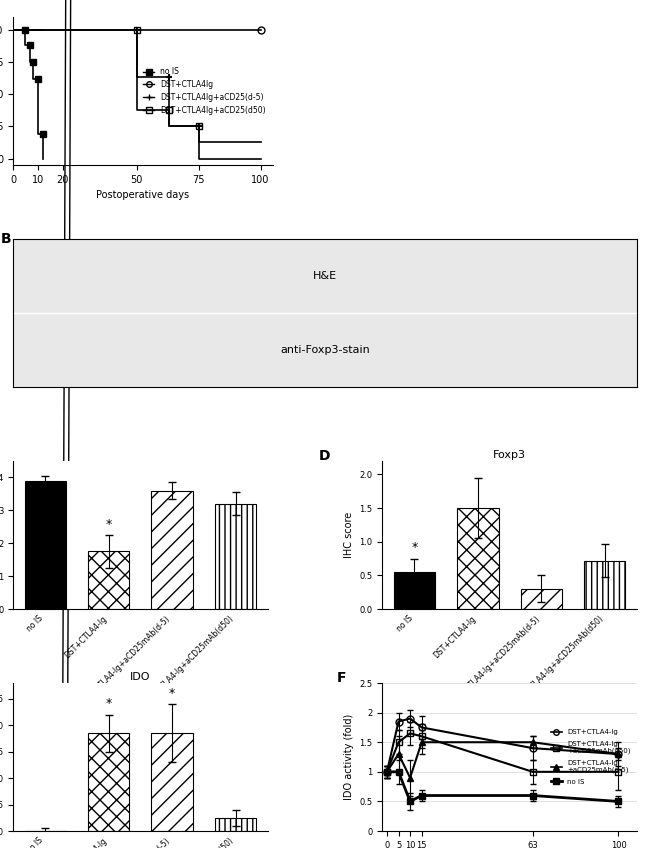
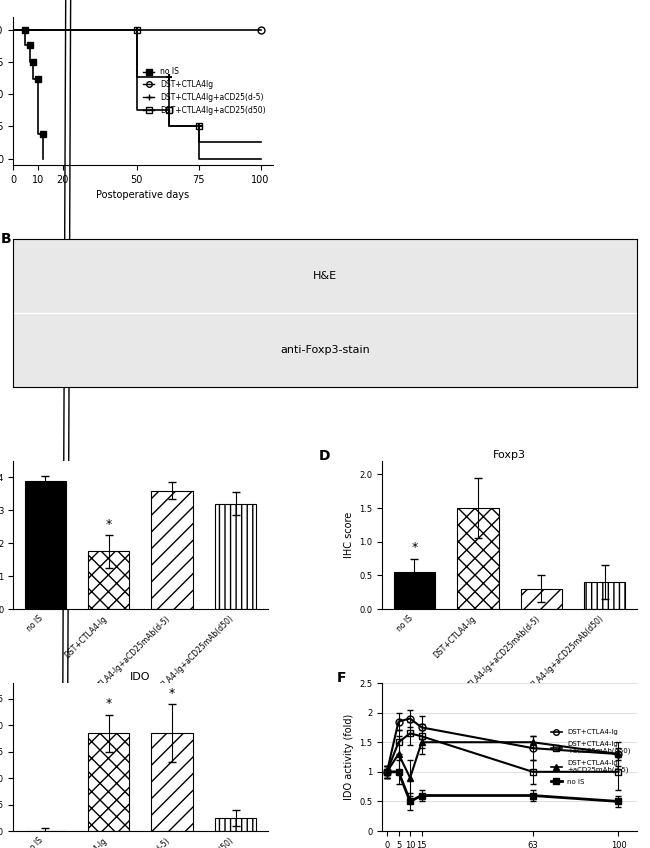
Foxp3/DST+CTLA4-Ig+aCD25mAb(d50): 0.72 -> 0.40
